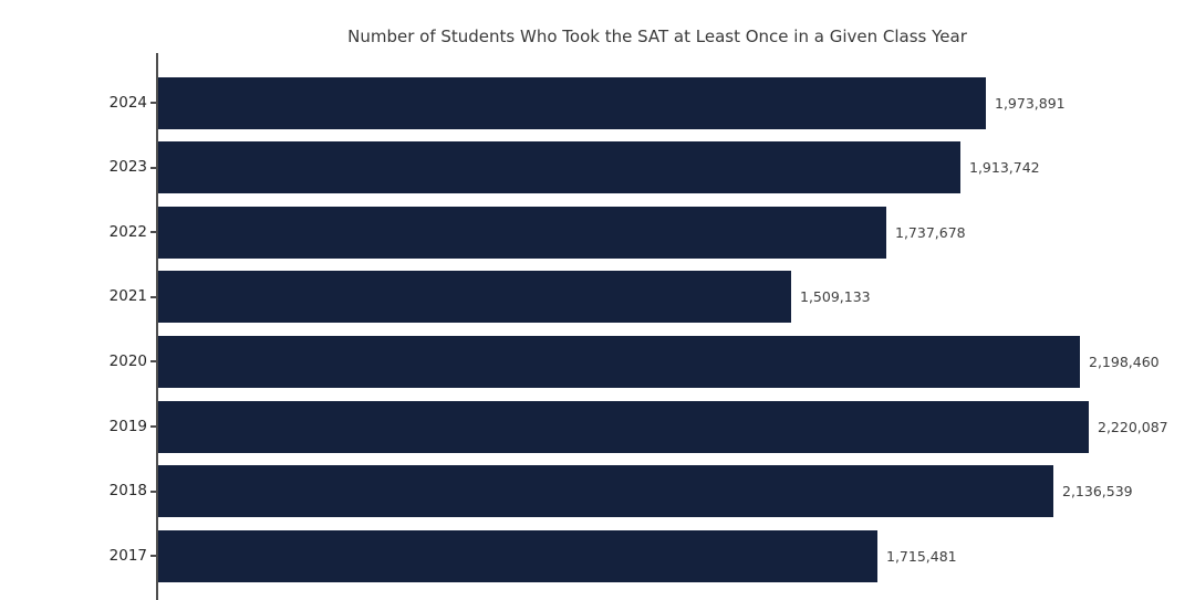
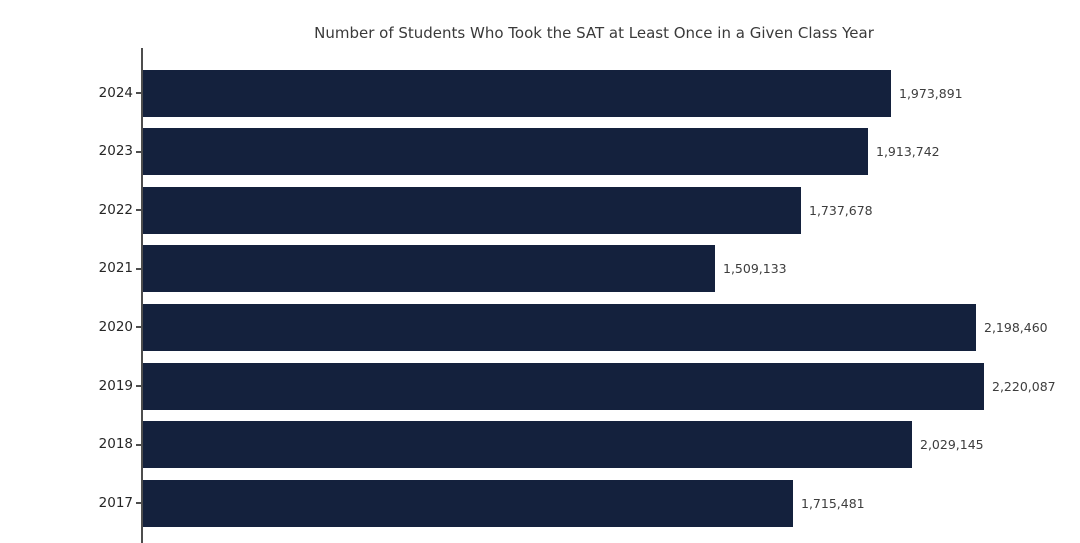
2018: 2,136,539 -> 2,029,145
